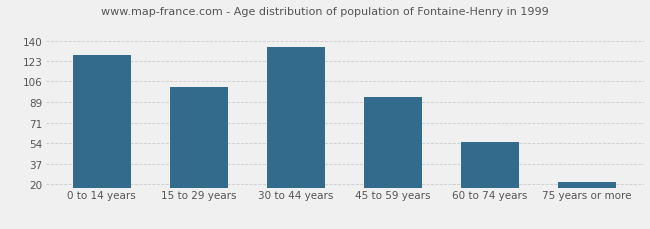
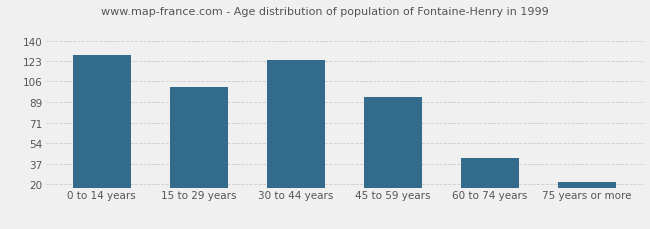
30 to 44 years: 135 -> 124
60 to 74 years: 55 -> 42
